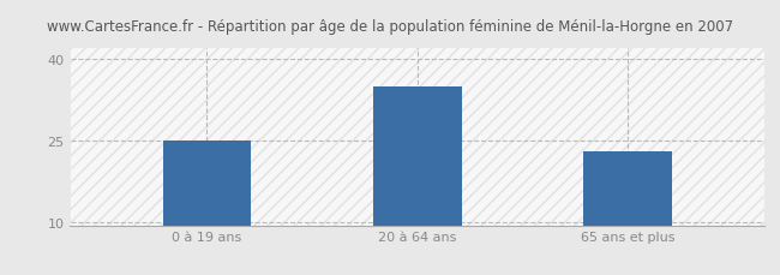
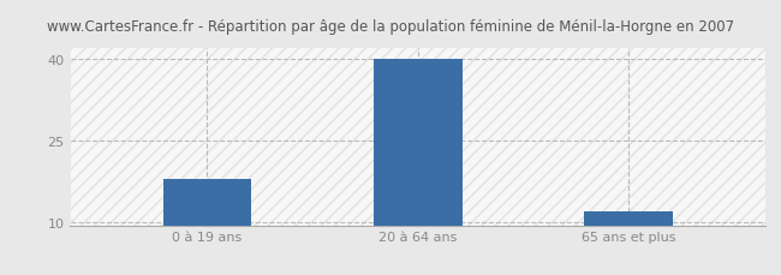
0 à 19 ans: 25 -> 18
20 à 64 ans: 35 -> 40
65 ans et plus: 23 -> 12
